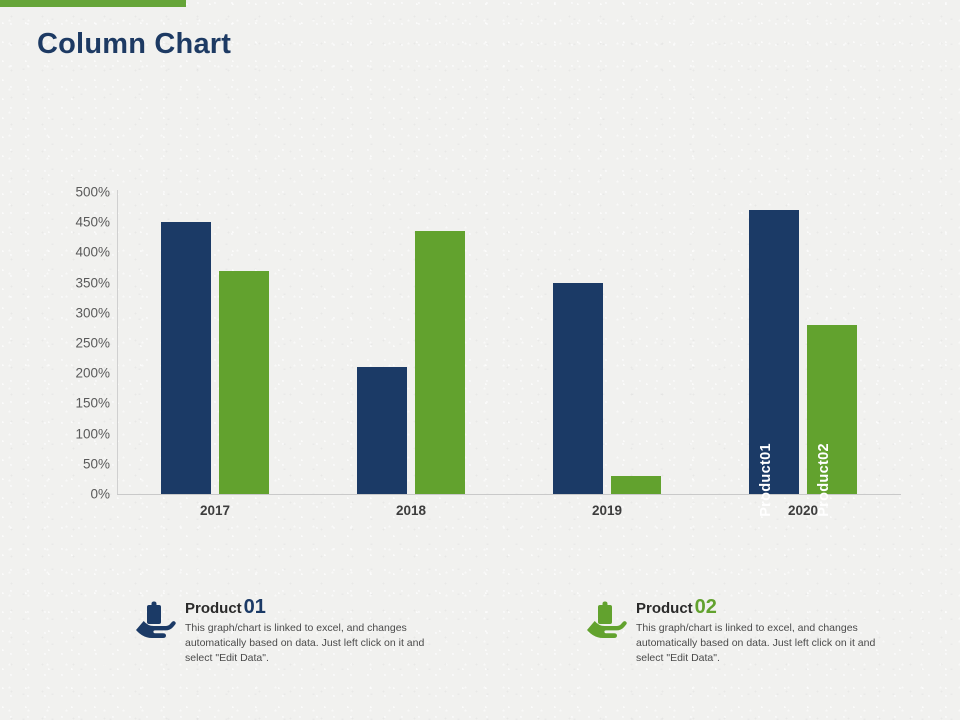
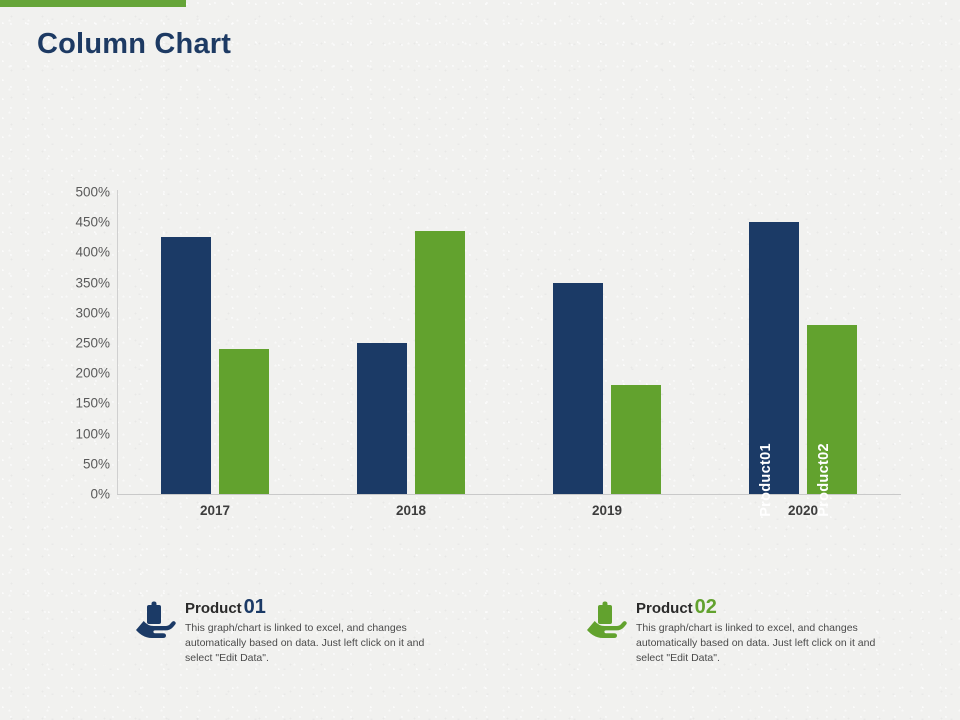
Product01/2017: 450% -> 420%
Product02/2017: 370% -> 240%
Product01/2018: 210% -> 250%
Product02/2019: 30% -> 180%
Product01/2020: 470% -> 450%
